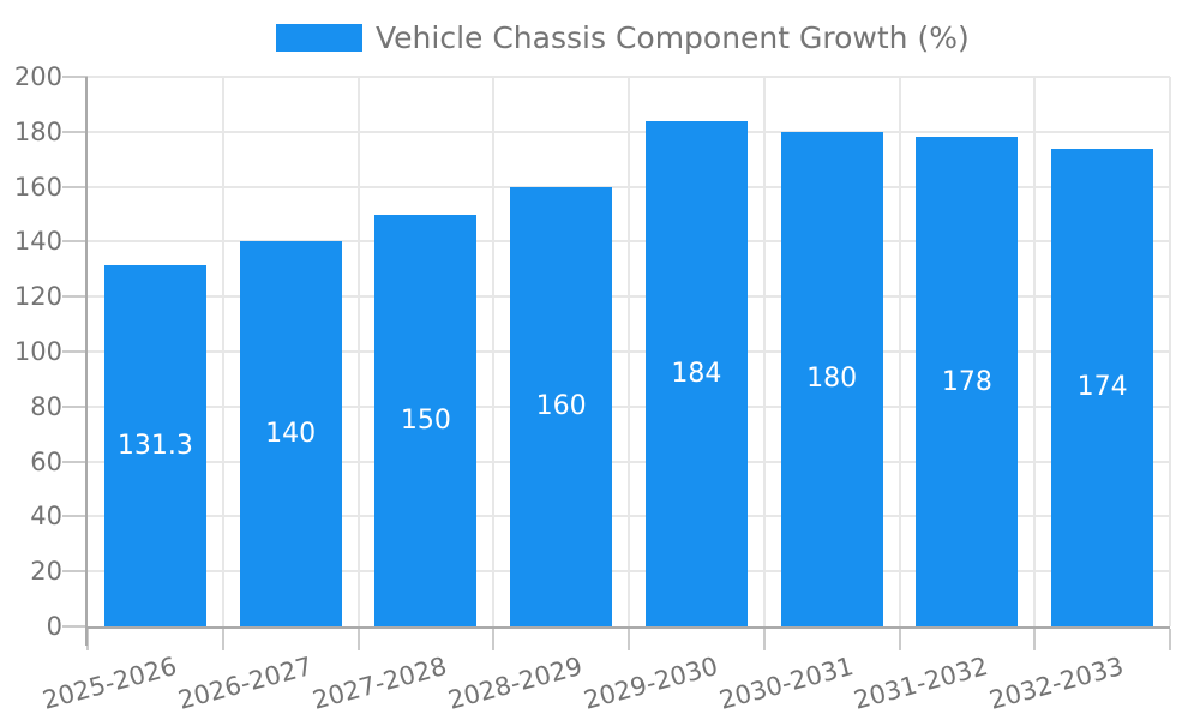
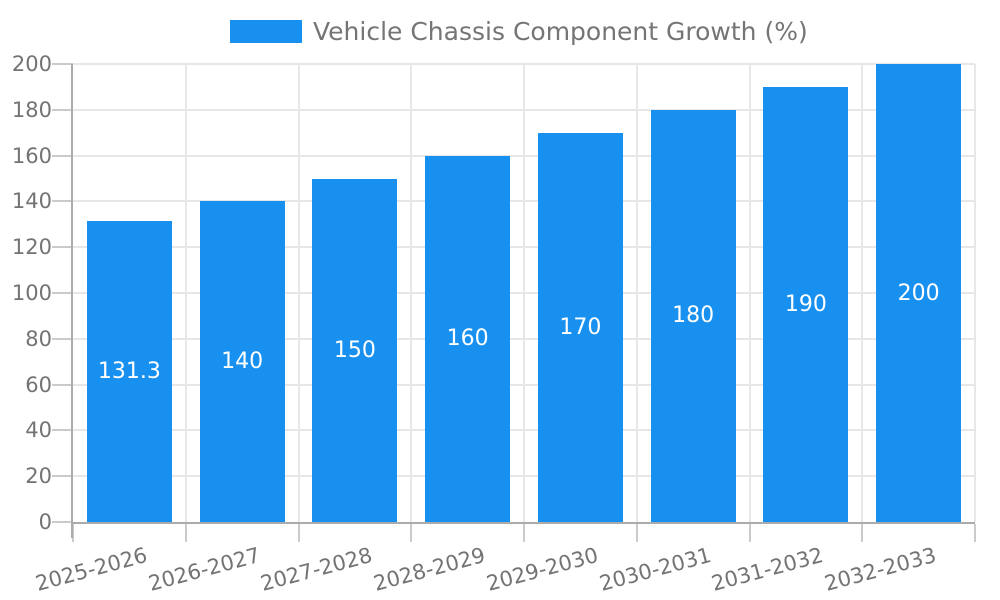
2029-2030: 184 -> 170
2031-2032: 178 -> 190
2032-2033: 174 -> 200
